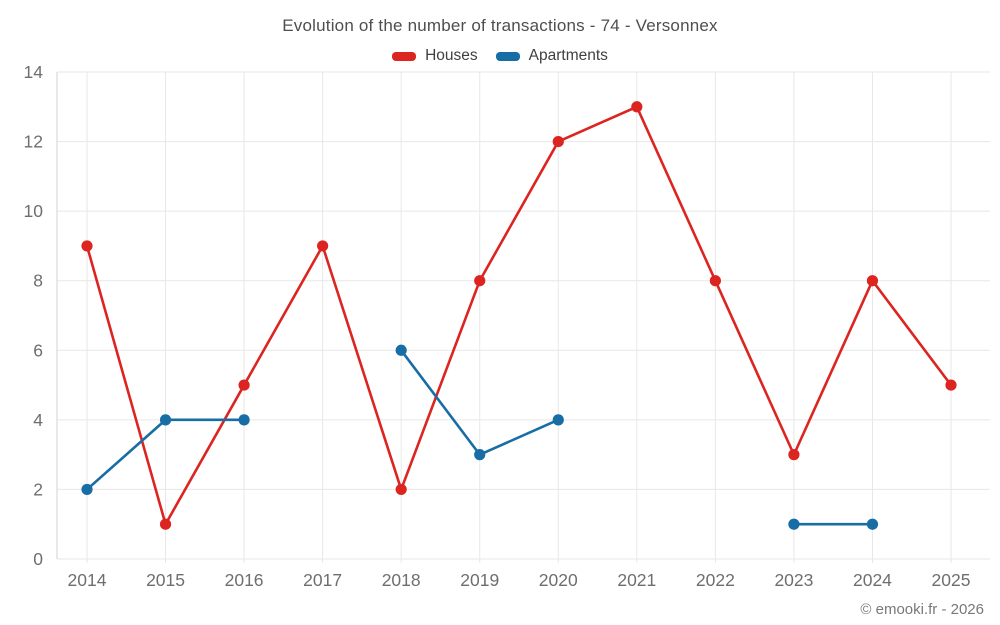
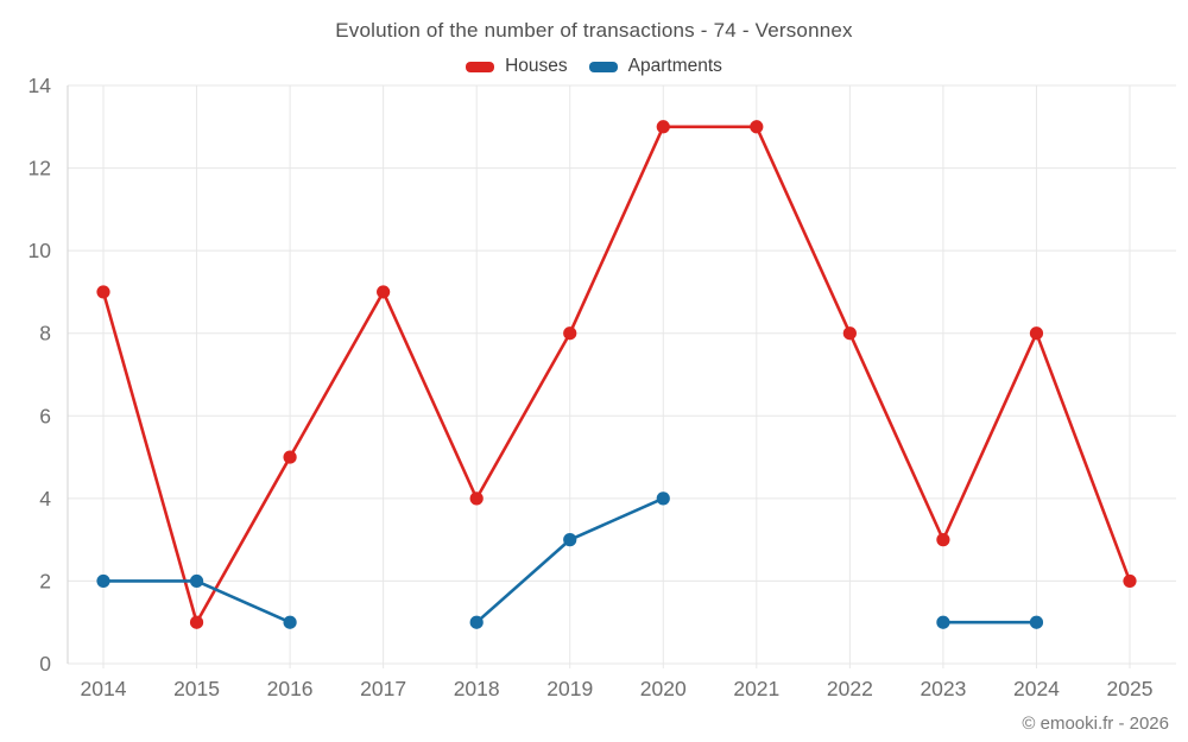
Apartments/2015: 4 -> 2
Apartments/2016: 4 -> 1
Houses/2018: 2 -> 4
Apartments/2018: 6 -> 1
Houses/2020: 12 -> 13
Houses/2025: 5 -> 2
